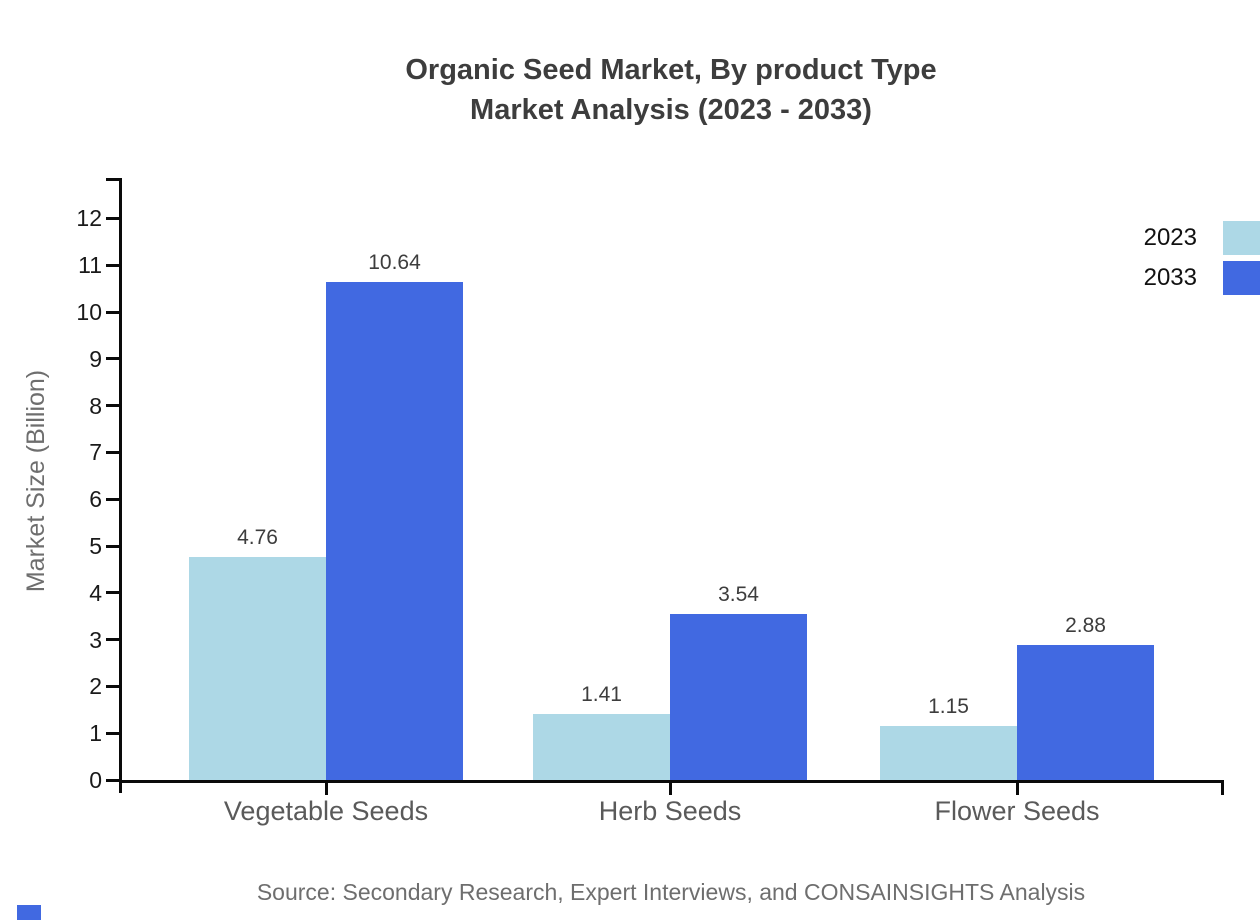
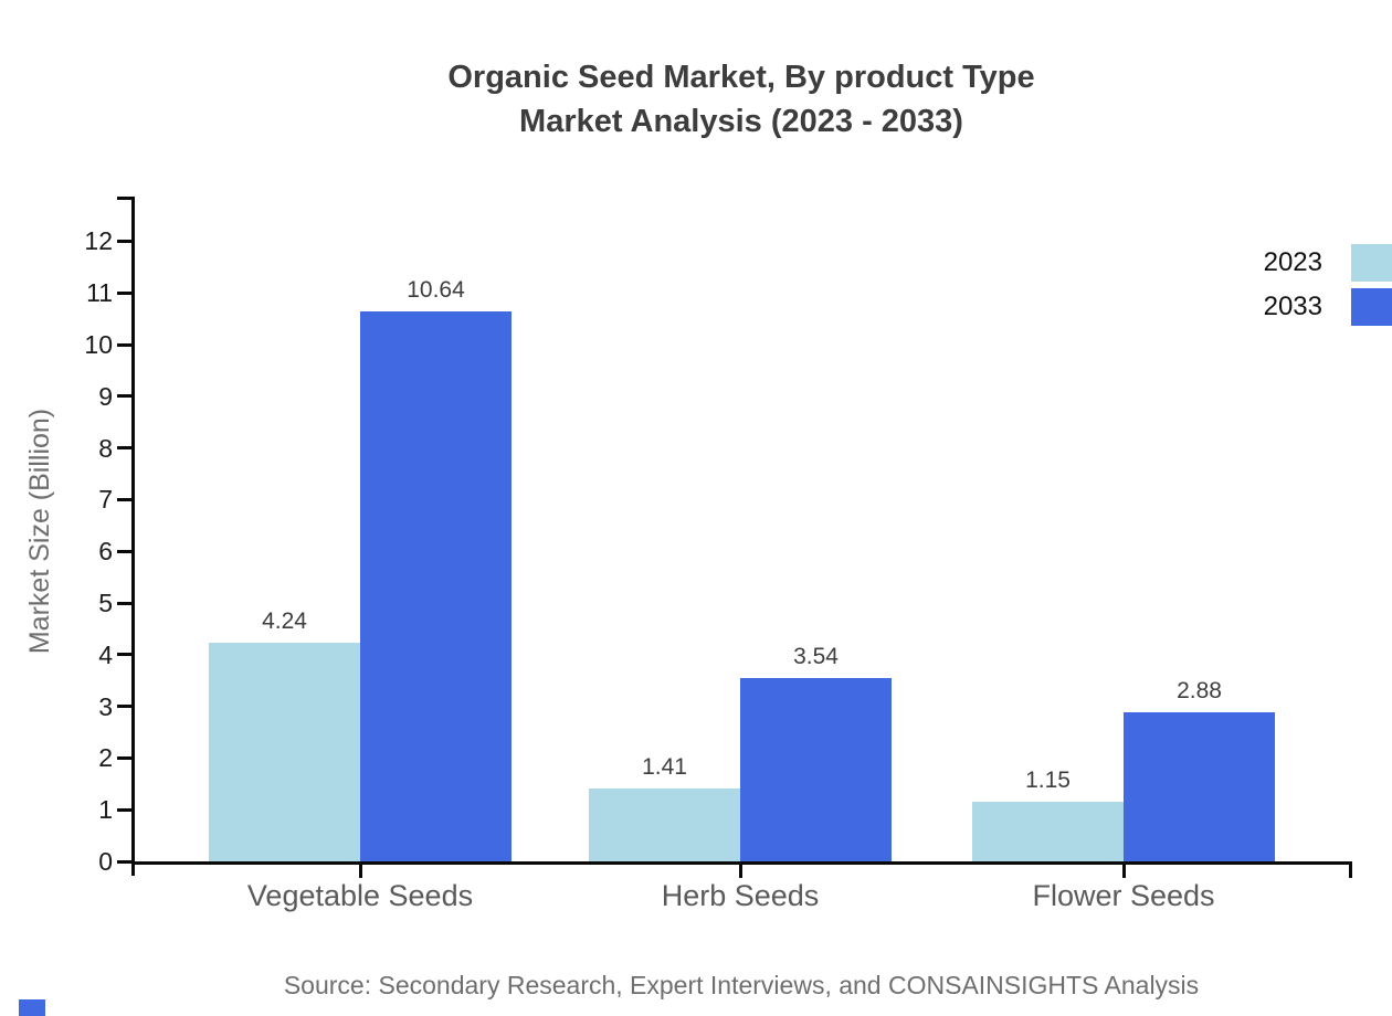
2023/Vegetable Seeds: 4.76 -> 4.24
